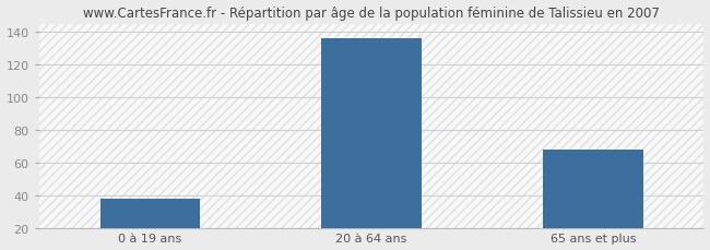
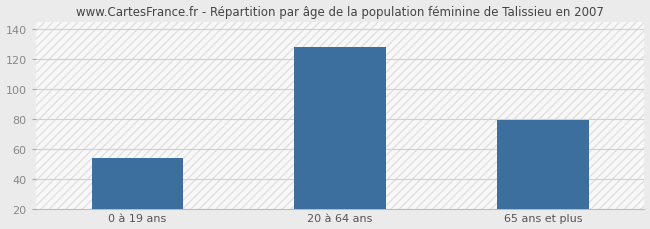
0 à 19 ans: 38 -> 54
20 à 64 ans: 136 -> 128
65 ans et plus: 68 -> 79
